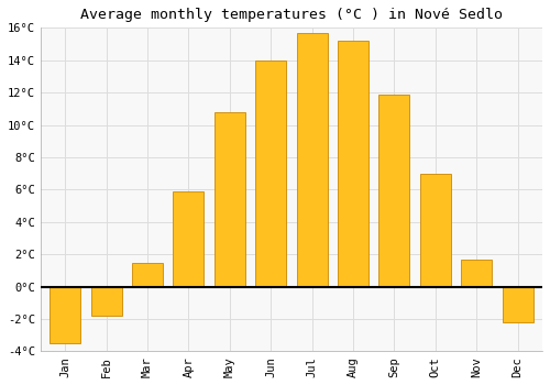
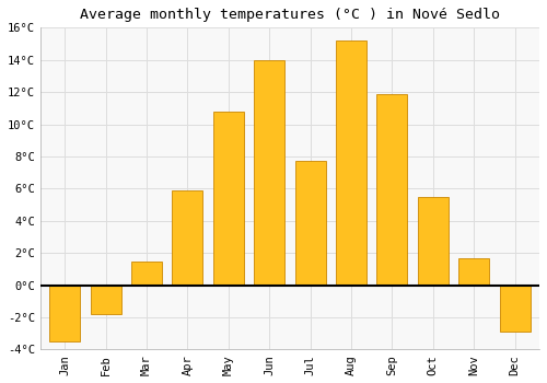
Jul: 15.7°C -> 7.7°C
Oct: 7.0°C -> 5.5°C
Dec: -2.2°C -> -2.9°C
